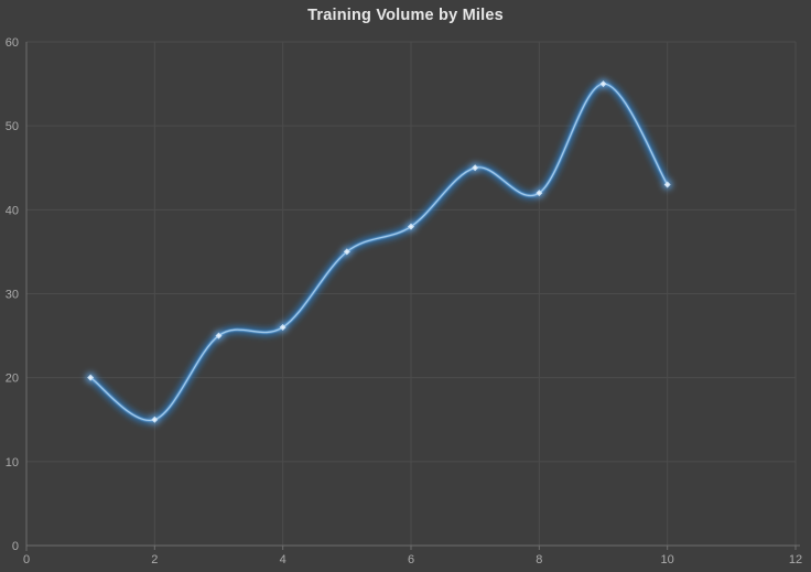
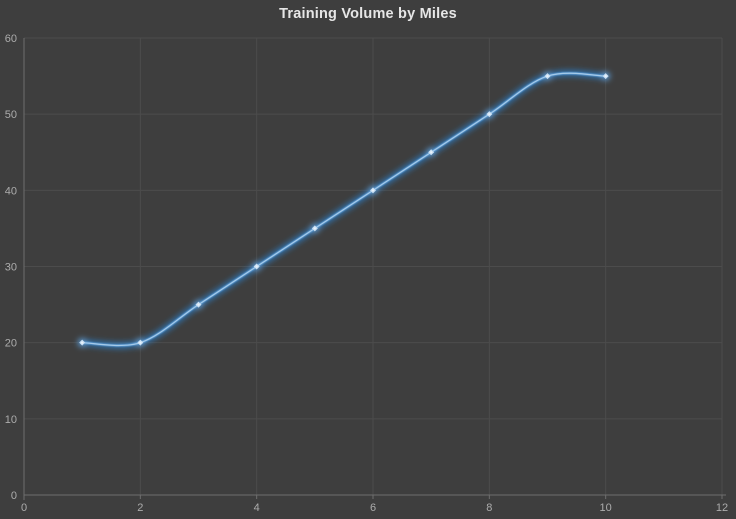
2: 15 -> 20
4: 26 -> 30
6: 38 -> 40
8: 42 -> 50
10: 43 -> 55
